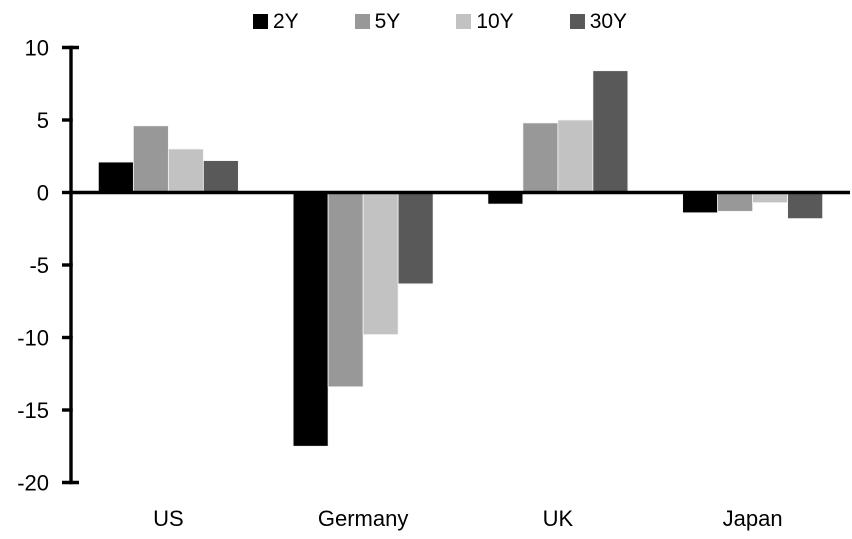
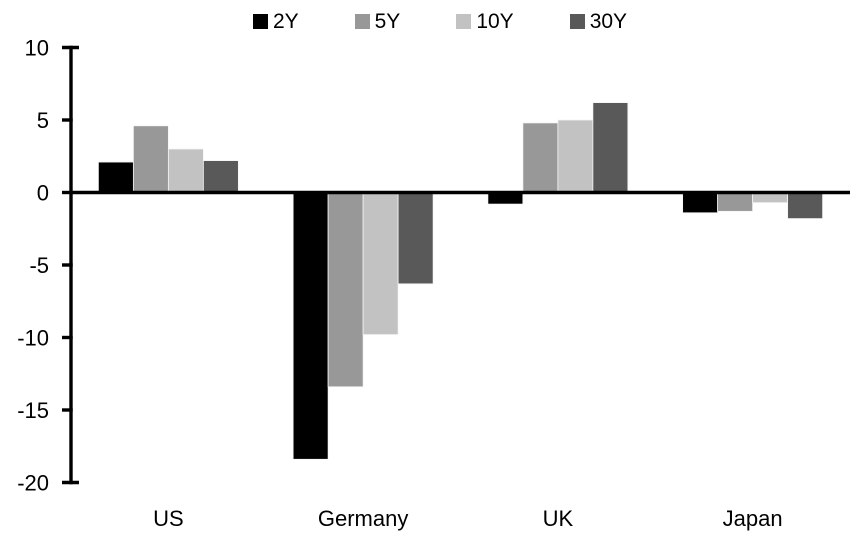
2Y/Germany: -17.5 -> -18.4
30Y/UK: 8.4 -> 6.2
